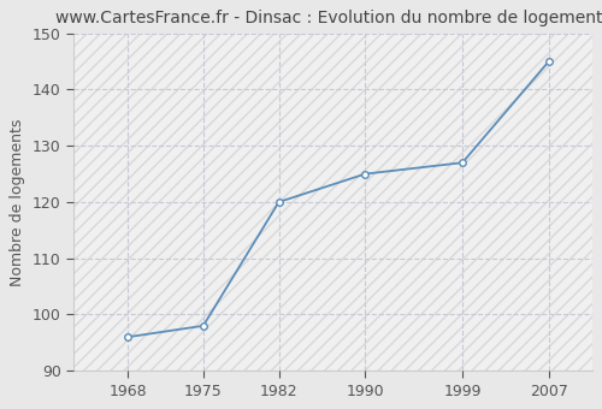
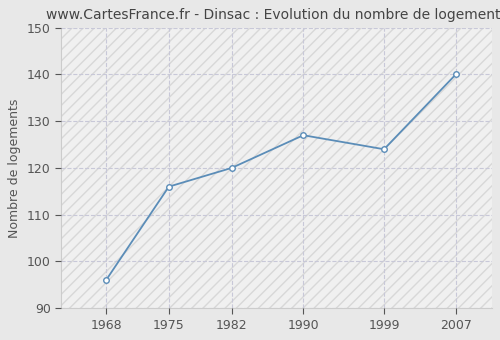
1975: 98 -> 116
1990: 125 -> 127
1999: 127 -> 124
2007: 145 -> 140
